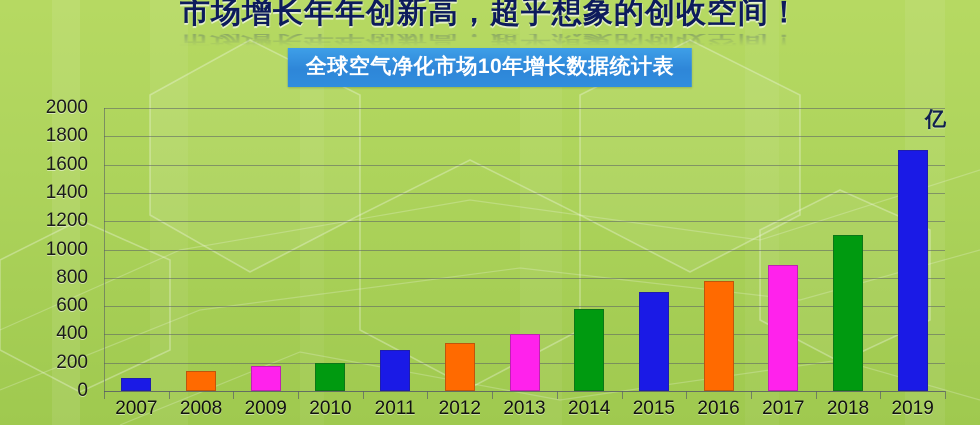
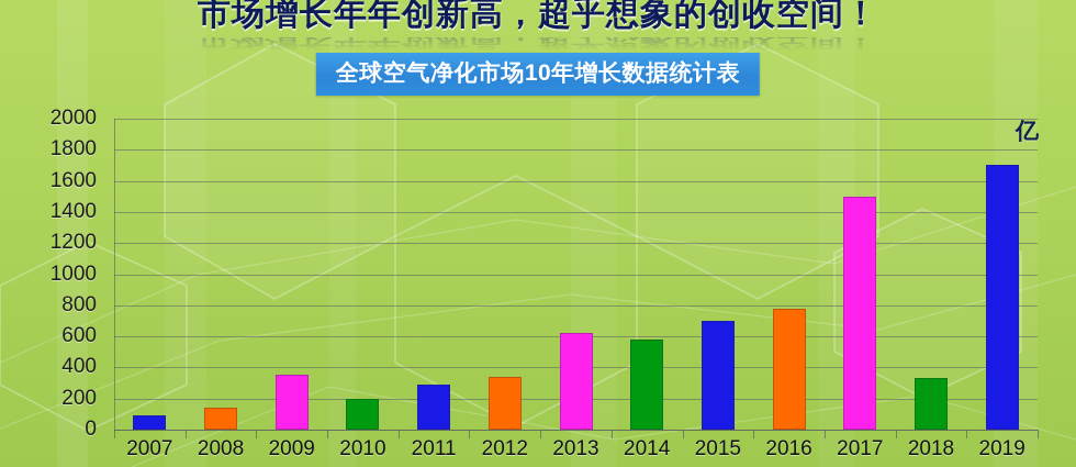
2009: 180 -> 350
2013: 400 -> 620
2017: 890 -> 1500
2018: 1100 -> 330
